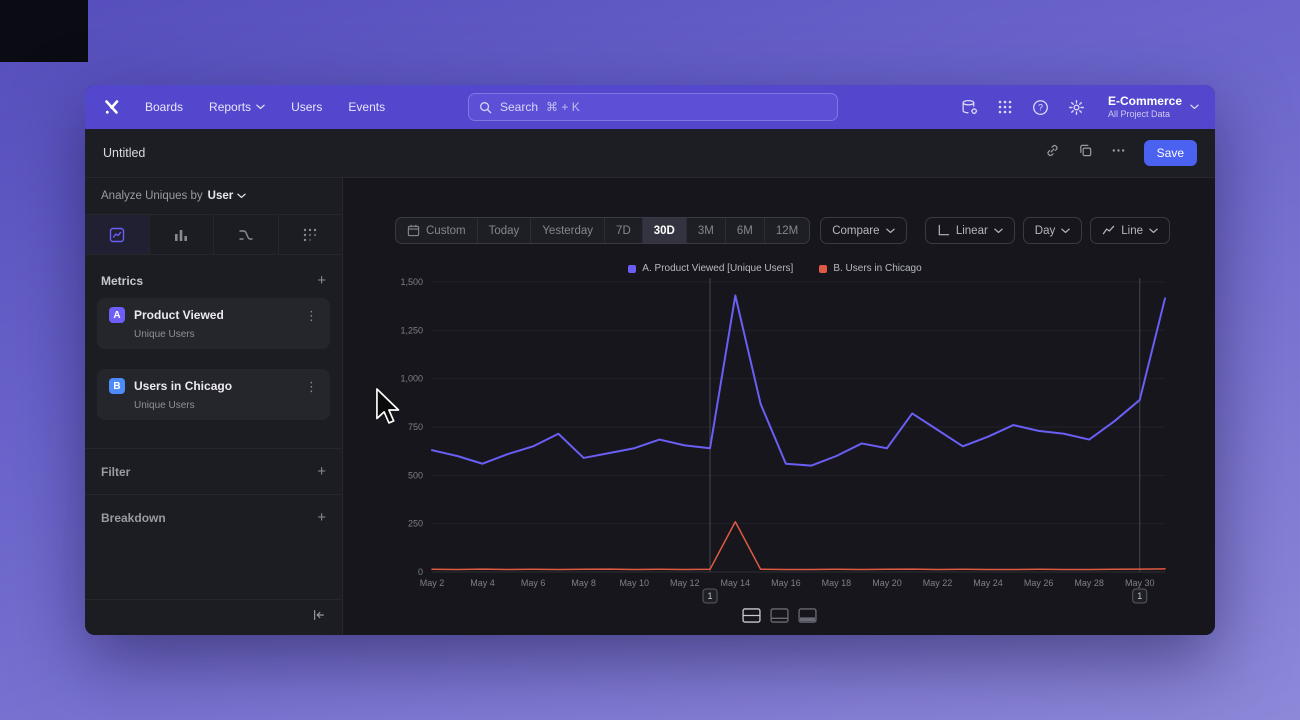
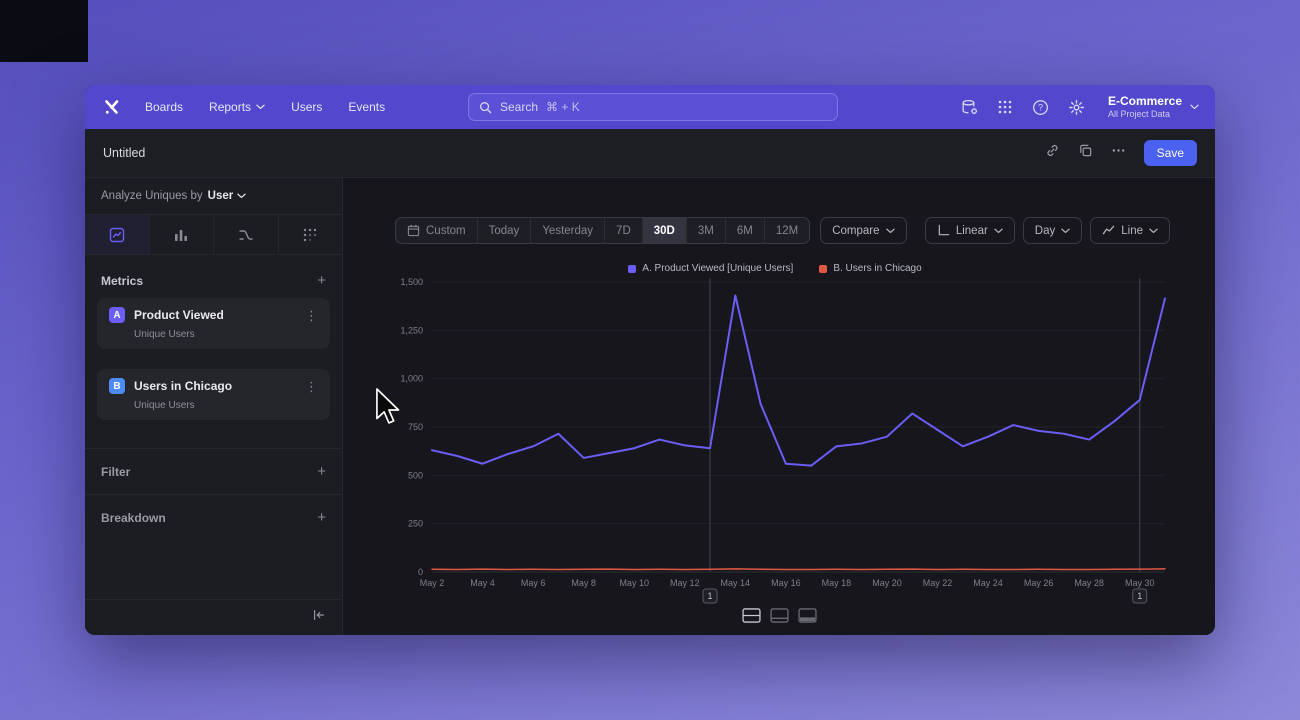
B. Users in Chicago/May 14: 260 -> 20
A. Product Viewed [Unique Users]/May 18: 600 -> 650
A. Product Viewed [Unique Users]/May 20: 640 -> 700
